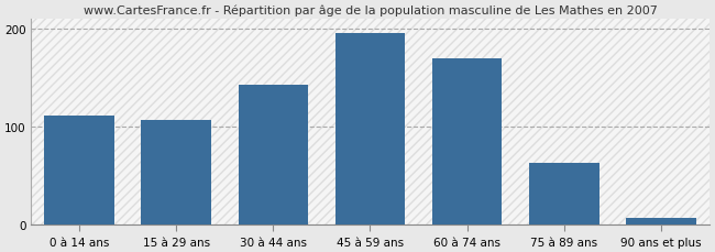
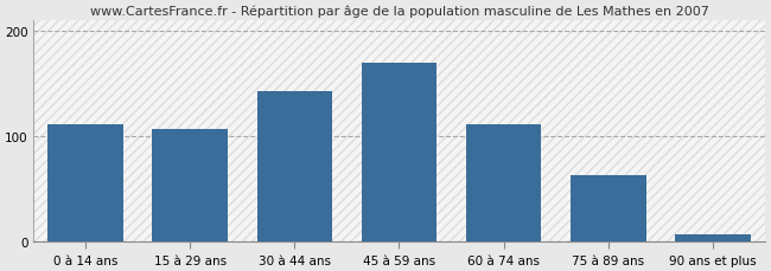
45 à 59 ans: 196 -> 170
60 à 74 ans: 170 -> 112
